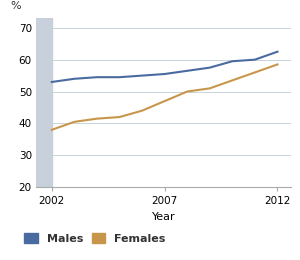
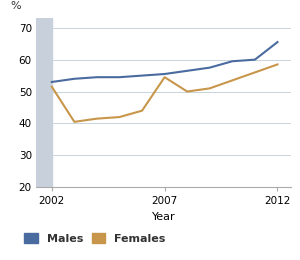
Females/2002: 38.0 -> 51.5
Females/2007: 47.0 -> 54.5
Males/2012: 62.5 -> 65.5
